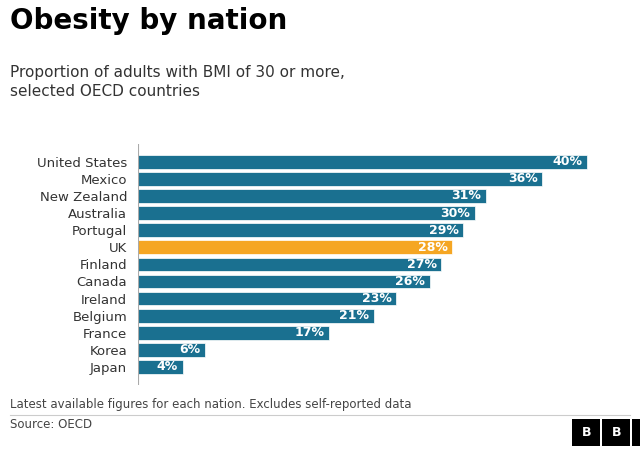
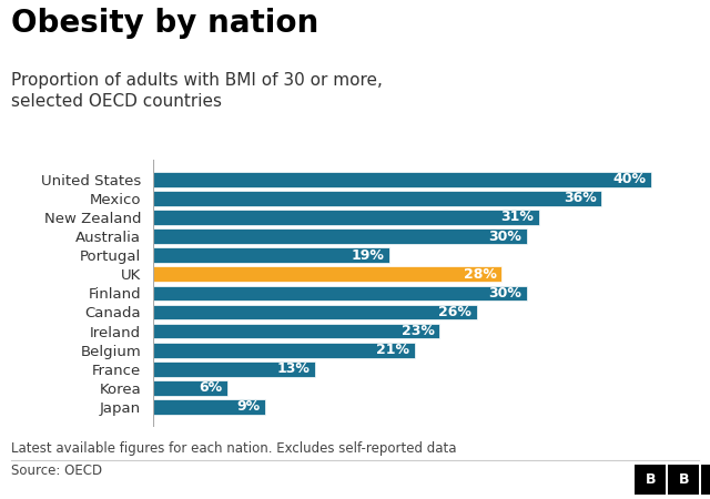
Portugal: 29% -> 19%
Finland: 27% -> 30%
France: 17% -> 13%
Japan: 4% -> 9%
